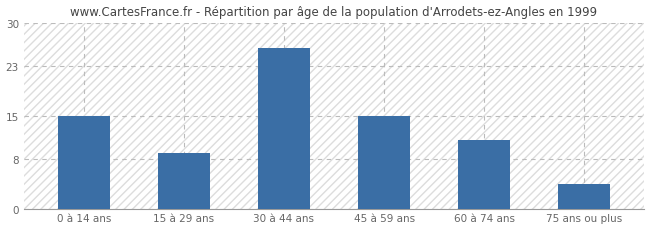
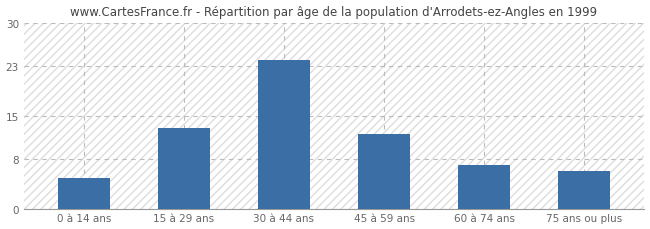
0 à 14 ans: 15 -> 5
15 à 29 ans: 9 -> 13
30 à 44 ans: 26 -> 24
45 à 59 ans: 15 -> 12
60 à 74 ans: 11 -> 7
75 ans ou plus: 4 -> 6
